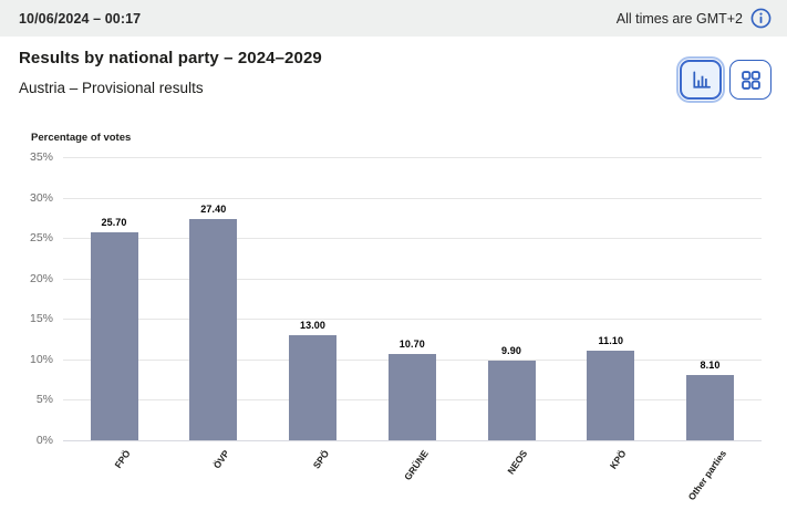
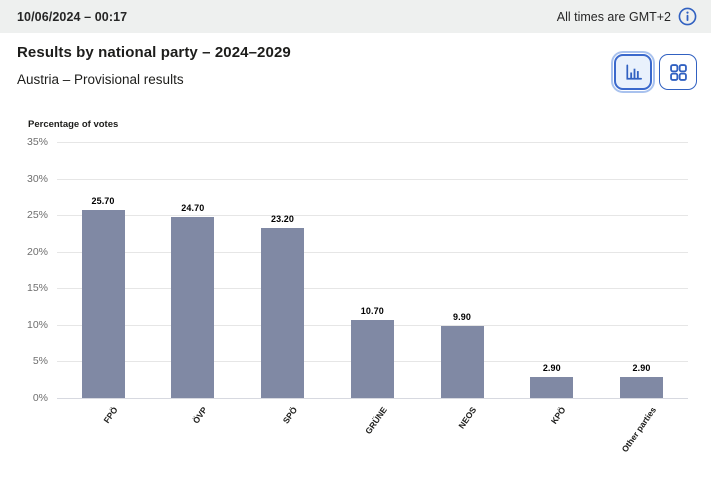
ÖVP: 27.40 -> 24.70
SPÖ: 13.00 -> 23.20
KPÖ: 11.10 -> 2.90
Other parties: 8.10 -> 2.90
